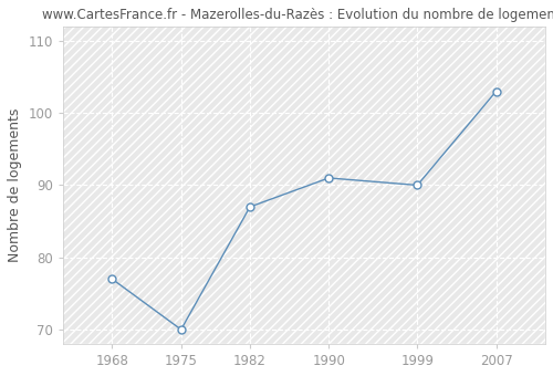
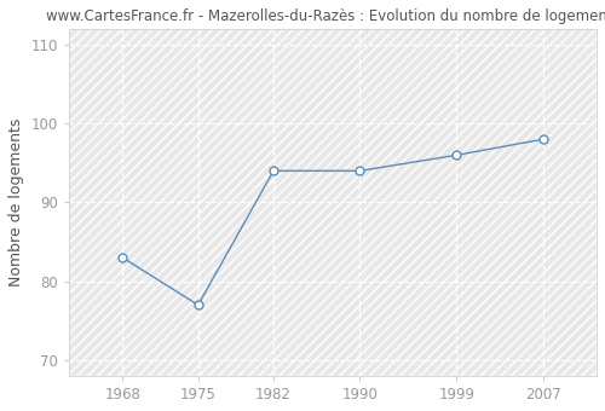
1968: 77 -> 83
1975: 70 -> 77
1982: 87 -> 94
1990: 91 -> 94
1999: 90 -> 96
2007: 103 -> 98
